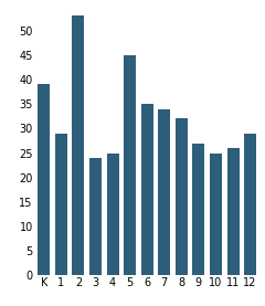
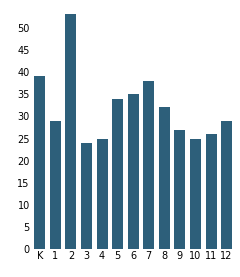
5: 45 -> 34
7: 34 -> 38
